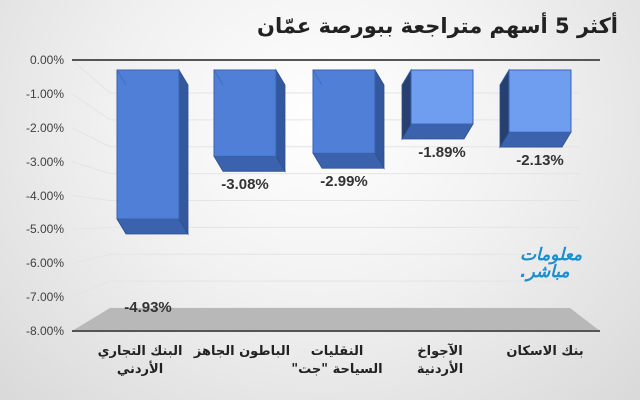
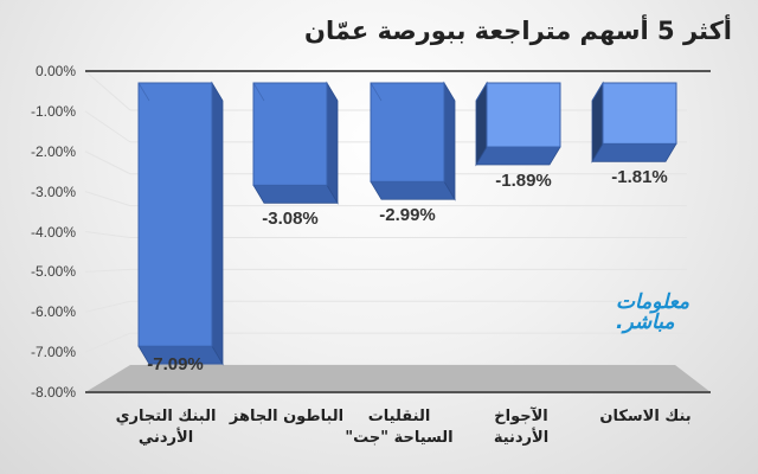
البنك التجاري الأردني: -4.93% -> -7.09%
بنك الاسكان: -2.13% -> -1.81%
